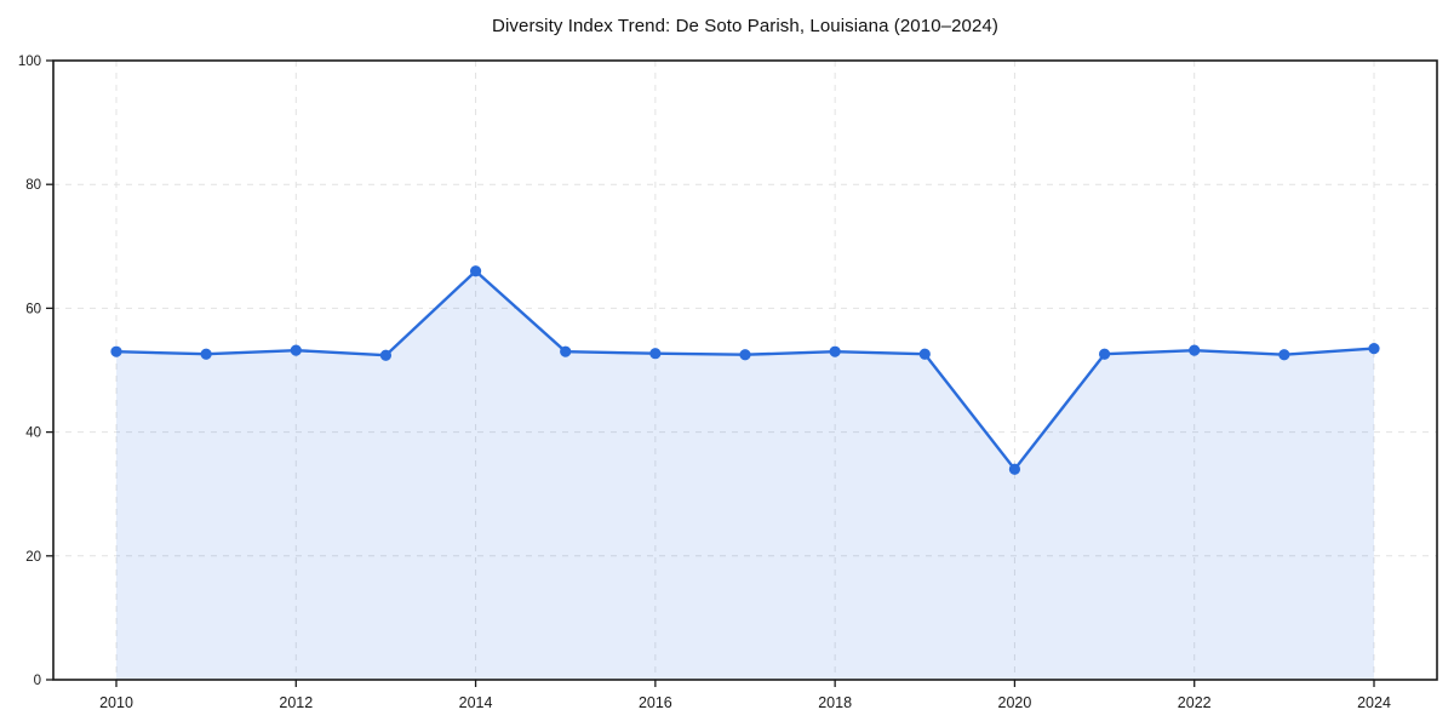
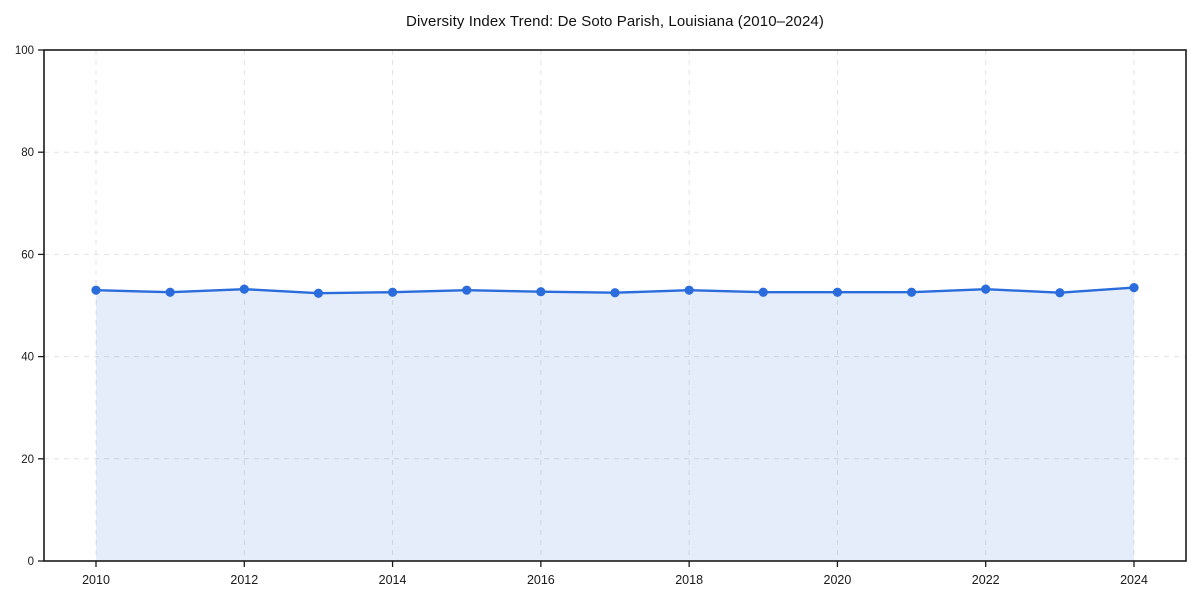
2014: 66 -> 53
2020: 34 -> 53
